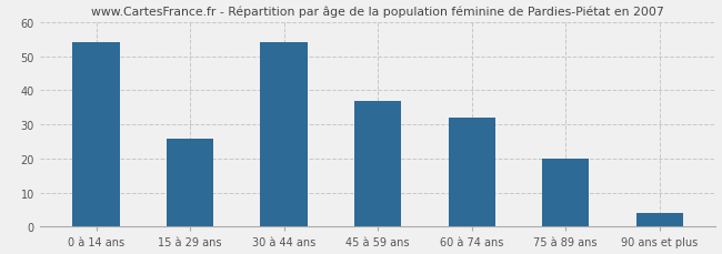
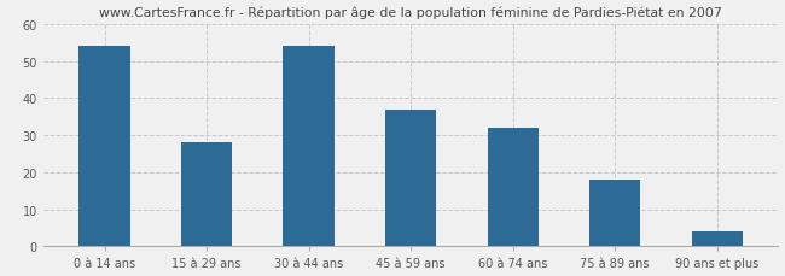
15 à 29 ans: 26 -> 28
75 à 89 ans: 20 -> 18
